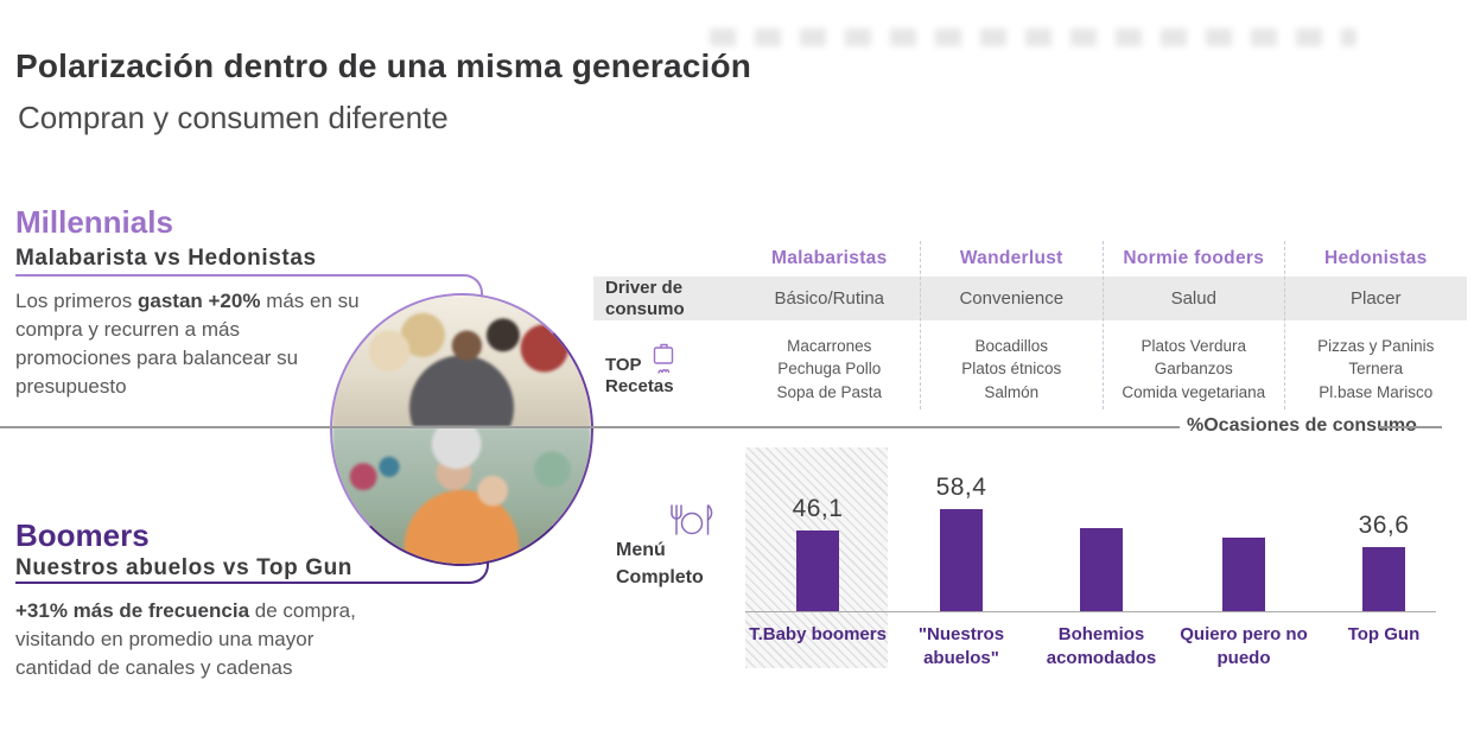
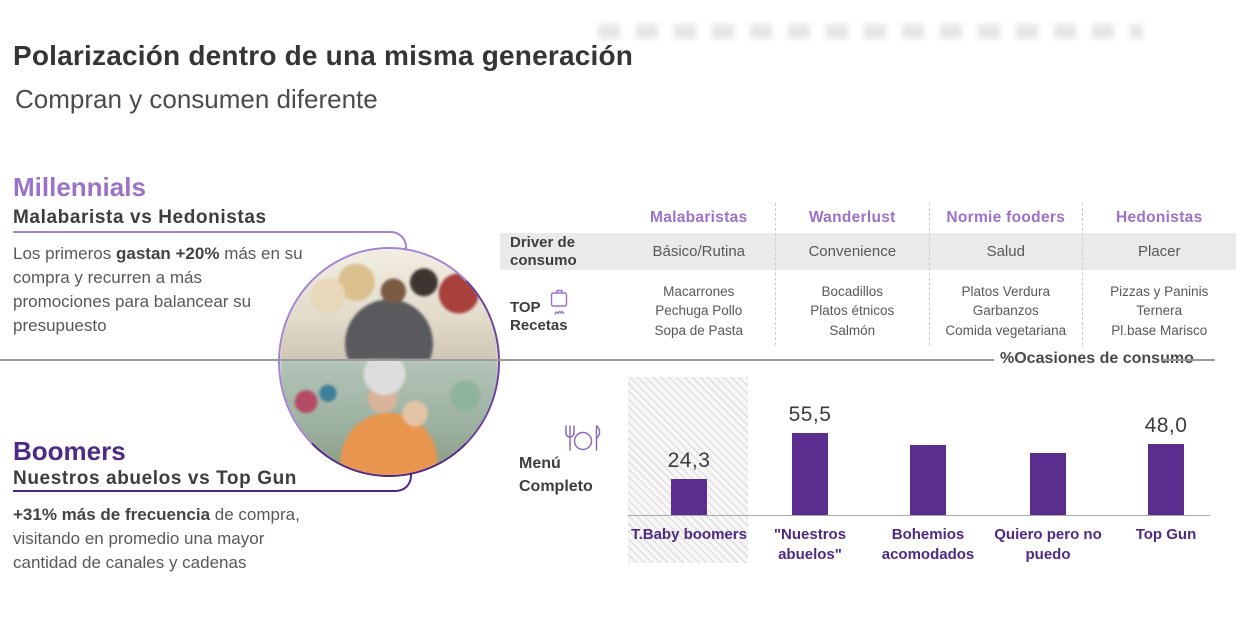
T.Baby boomers: 46,1 -> 24,3
"Nuestros abuelos": 58,4 -> 55,5
Top Gun: 36,6 -> 48,0
